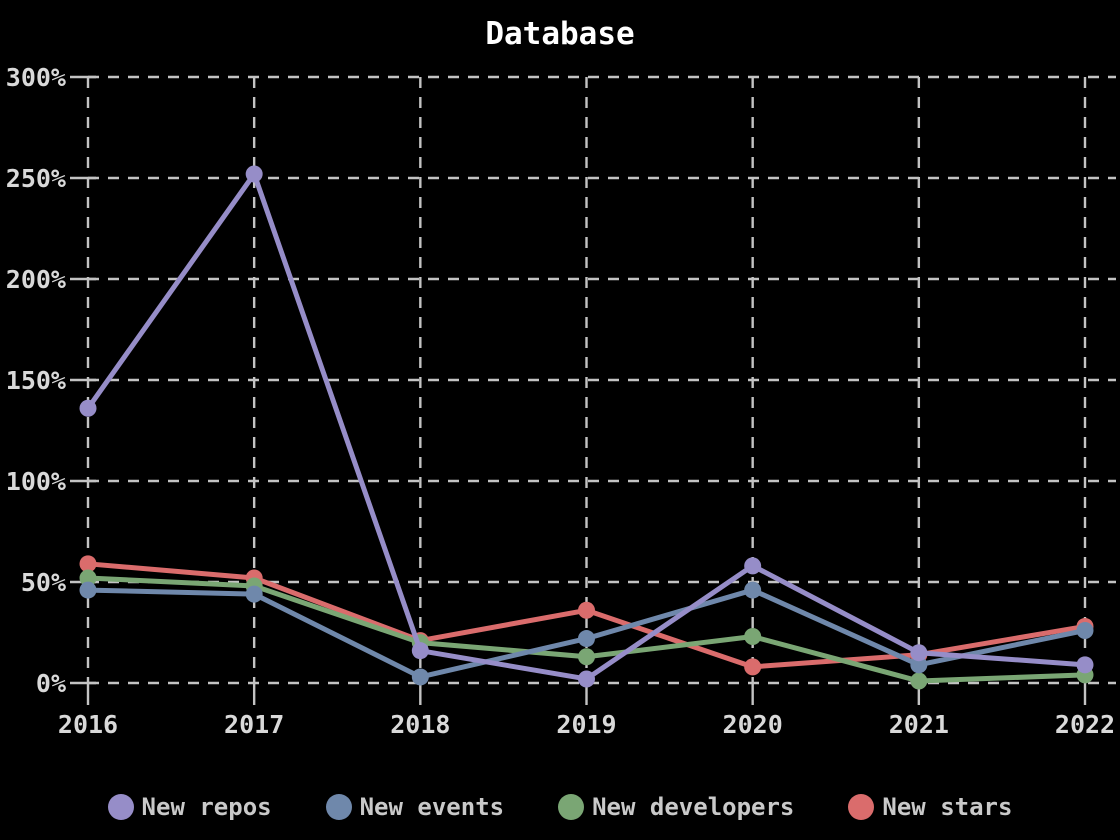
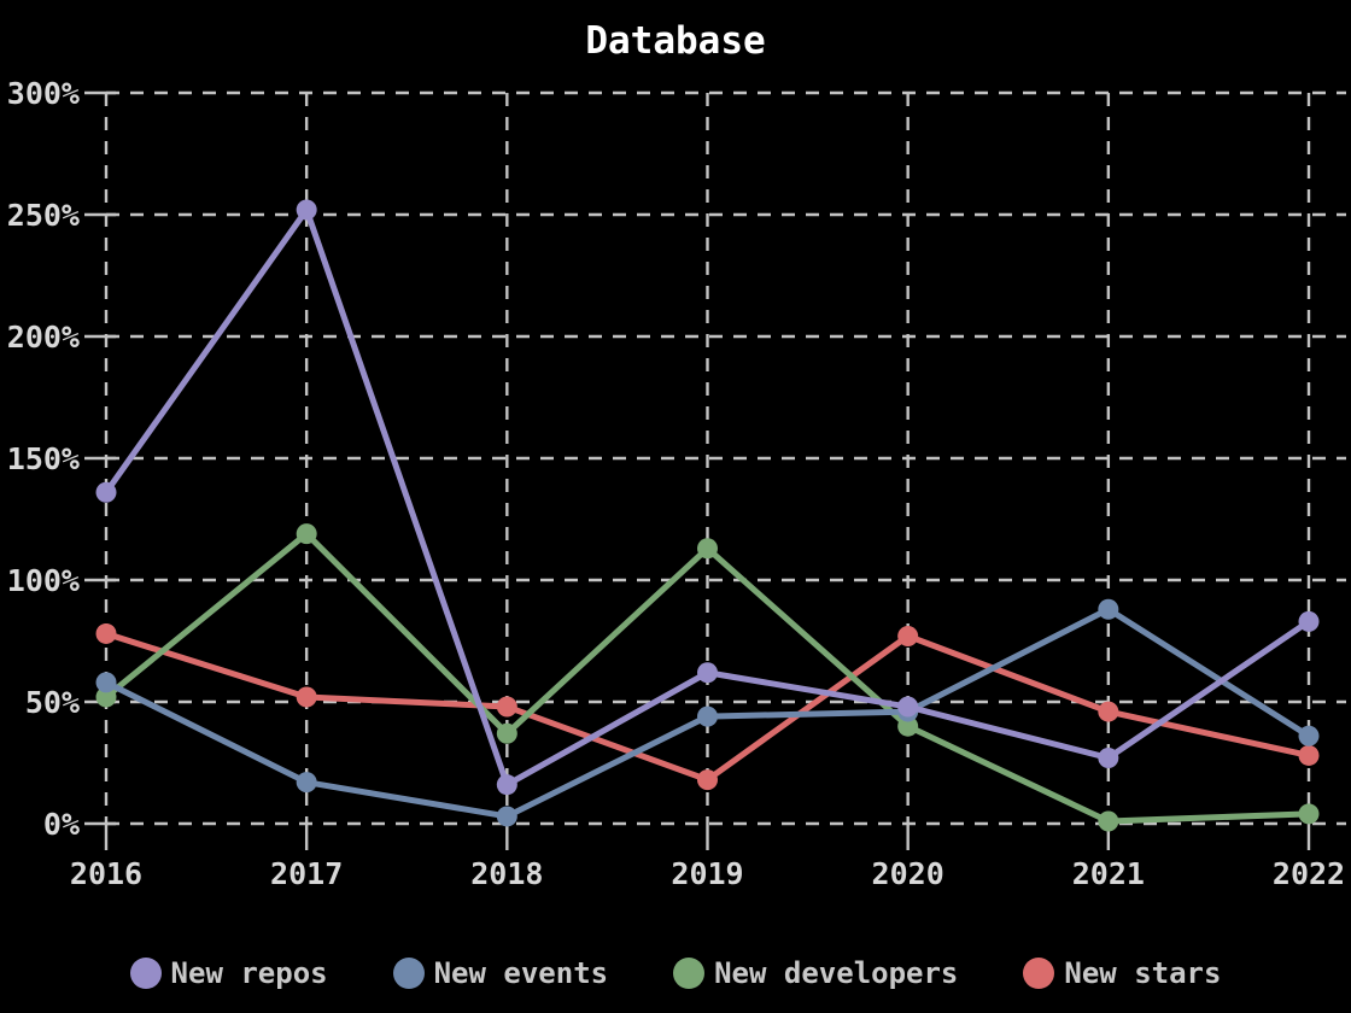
New events/2016: 46% -> 58%
New stars/2016: 59% -> 78%
New events/2017: 44% -> 17%
New developers/2017: 48% -> 119%
New developers/2018: 20% -> 37%
New stars/2018: 21% -> 48%
New repos/2019: 2% -> 62%
New events/2019: 22% -> 44%
New developers/2019: 13% -> 113%
New stars/2019: 36% -> 18%
New repos/2020: 58% -> 48%
New developers/2020: 23% -> 40%
New stars/2020: 8% -> 77%
New repos/2021: 15% -> 27%
New events/2021: 9% -> 88%
New stars/2021: 14% -> 46%
New repos/2022: 9% -> 83%
New events/2022: 26% -> 36%
